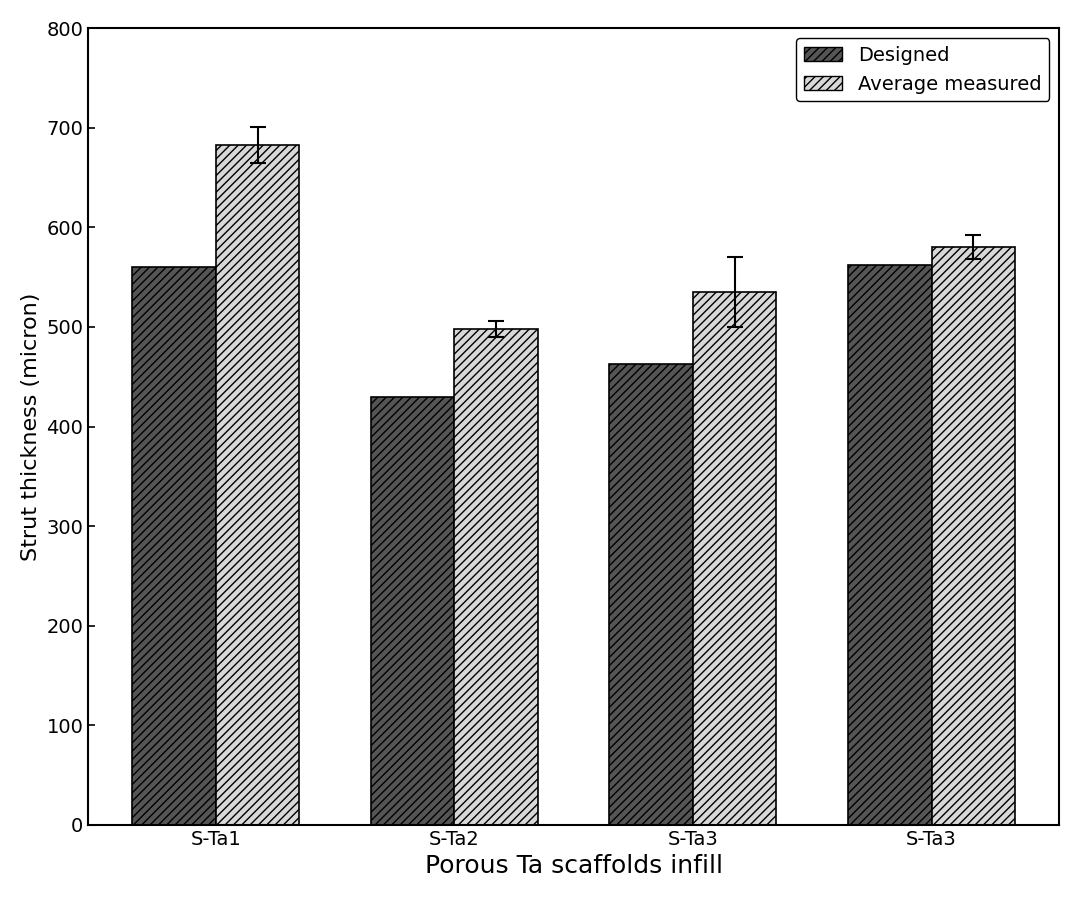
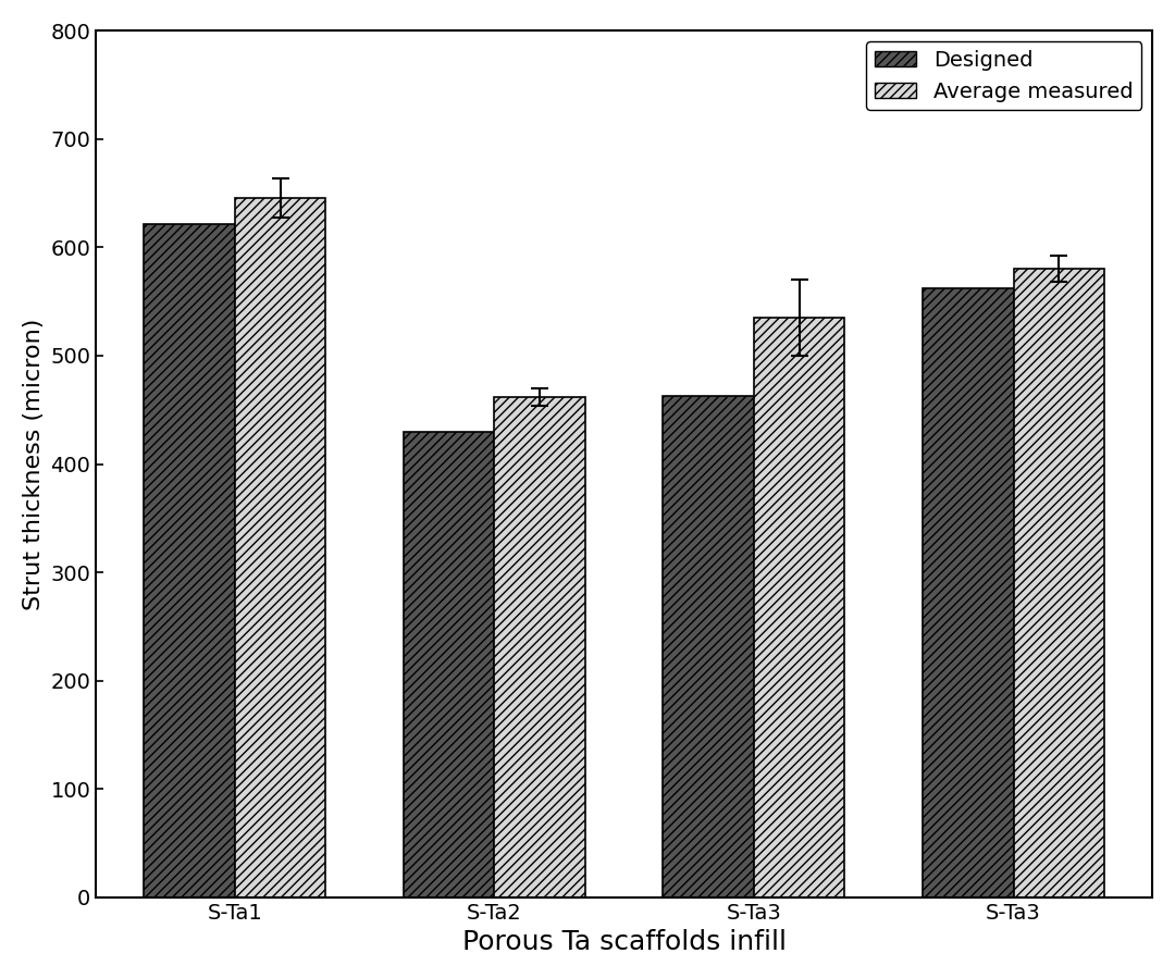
Designed/S-Ta1: 560 -> 622
Average measured/S-Ta1: 683 -> 646
Average measured/S-Ta2: 498 -> 462
